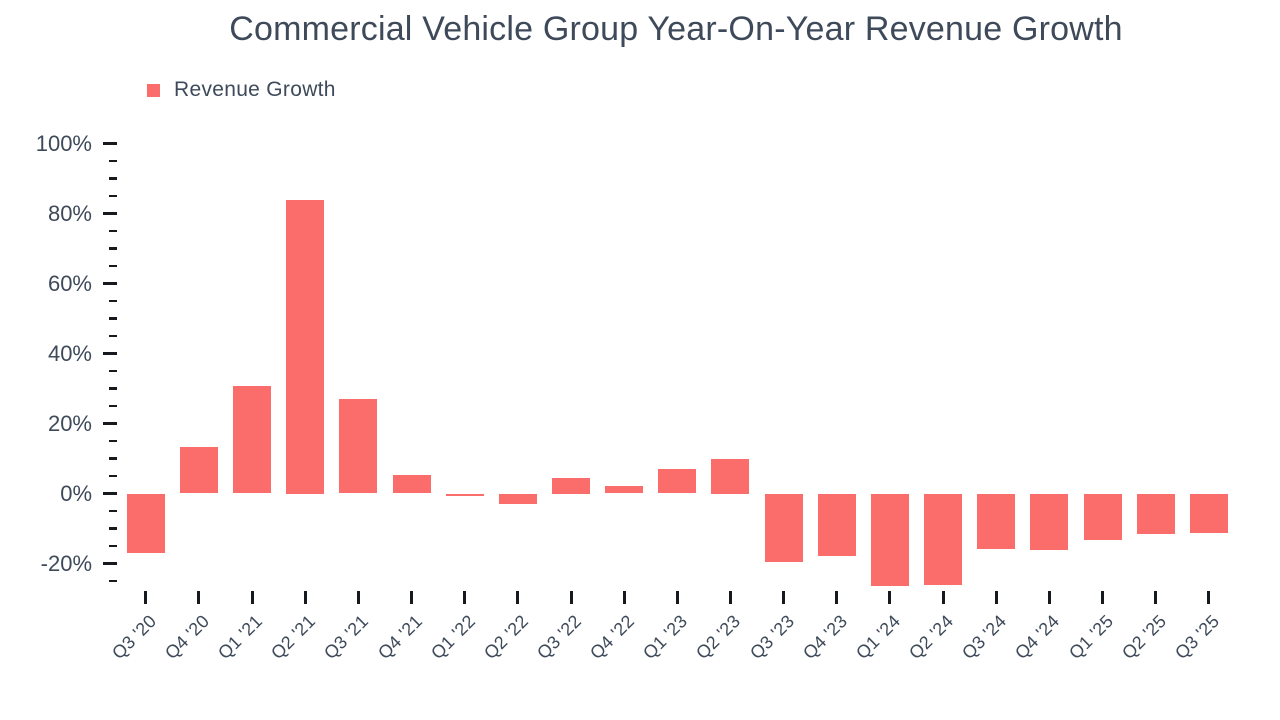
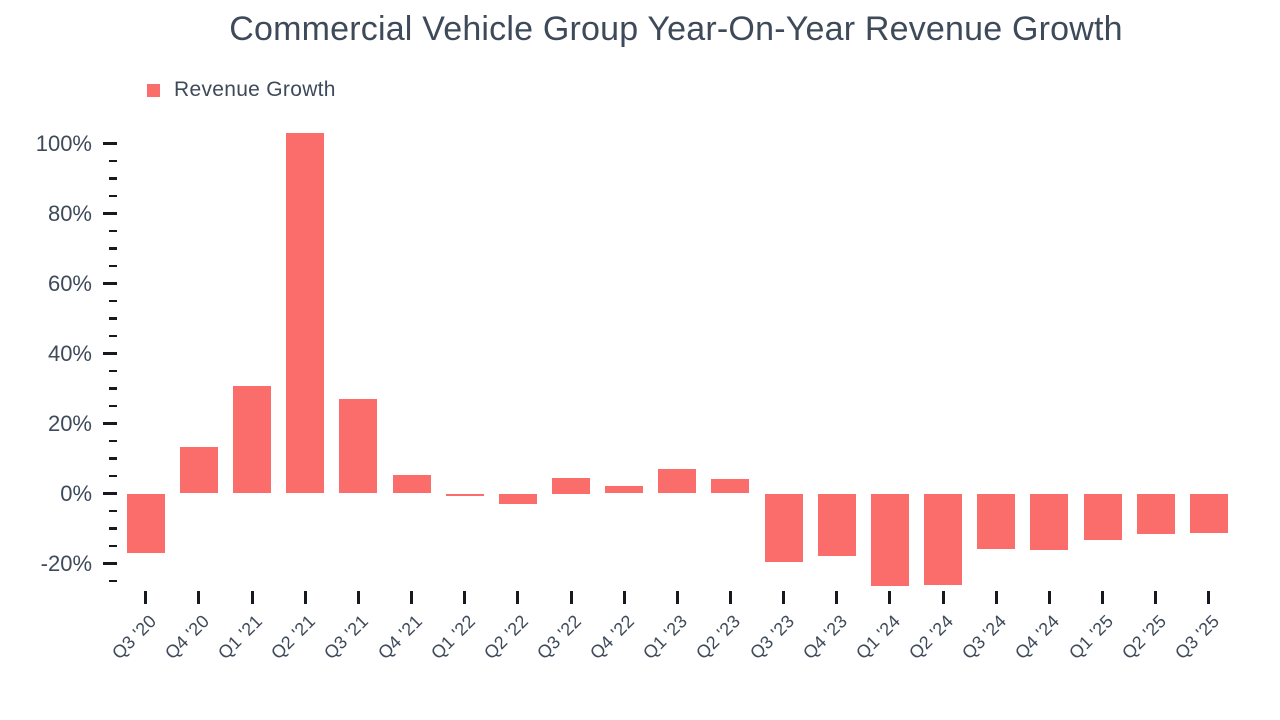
Q2 '21: 84% -> 103%
Q2 '23: 10% -> 4%
